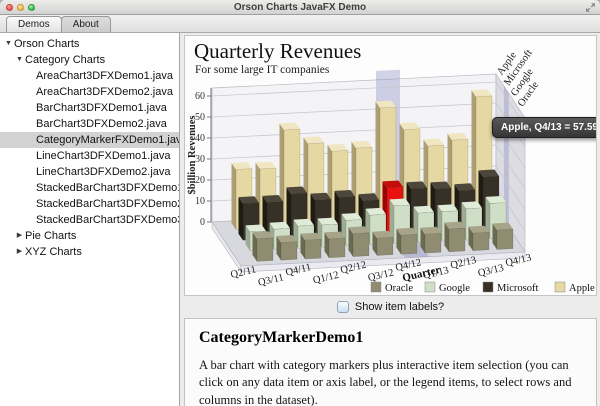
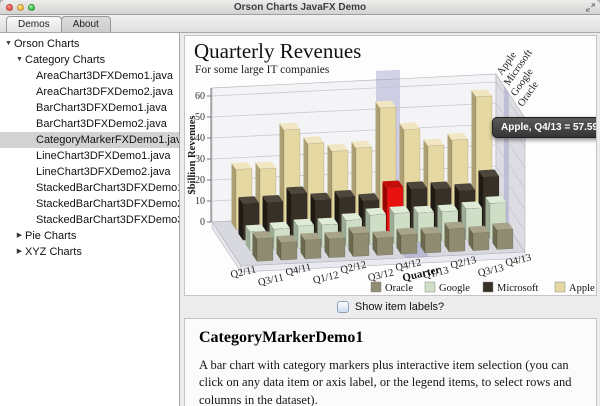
Google/Q4/12: 18 -> 14
